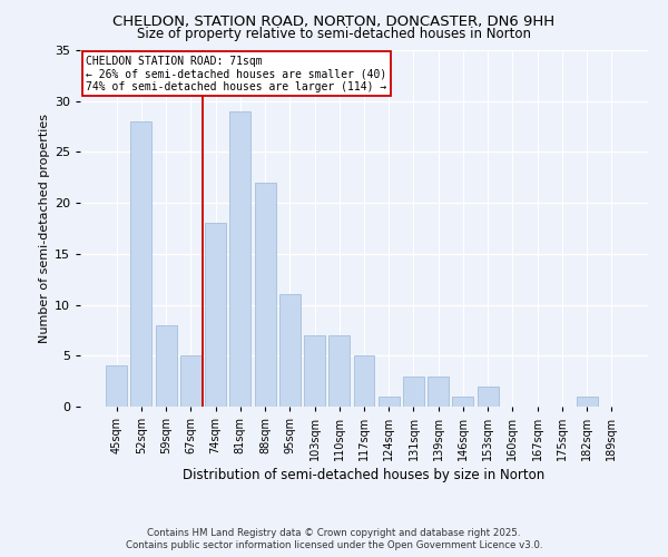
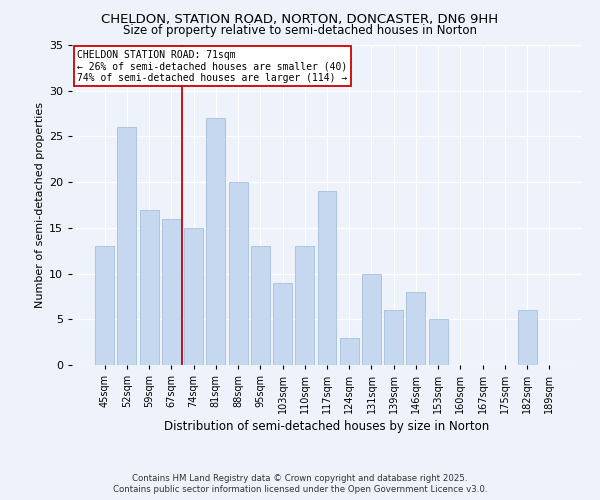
45sqm: 4 -> 13
52sqm: 28 -> 26
59sqm: 8 -> 17
67sqm: 5 -> 16
74sqm: 18 -> 15
81sqm: 29 -> 27
88sqm: 22 -> 20
95sqm: 11 -> 13
103sqm: 7 -> 9
110sqm: 7 -> 13
117sqm: 5 -> 19
124sqm: 1 -> 3
131sqm: 3 -> 10
139sqm: 3 -> 6
146sqm: 1 -> 8
153sqm: 2 -> 5
182sqm: 1 -> 6
